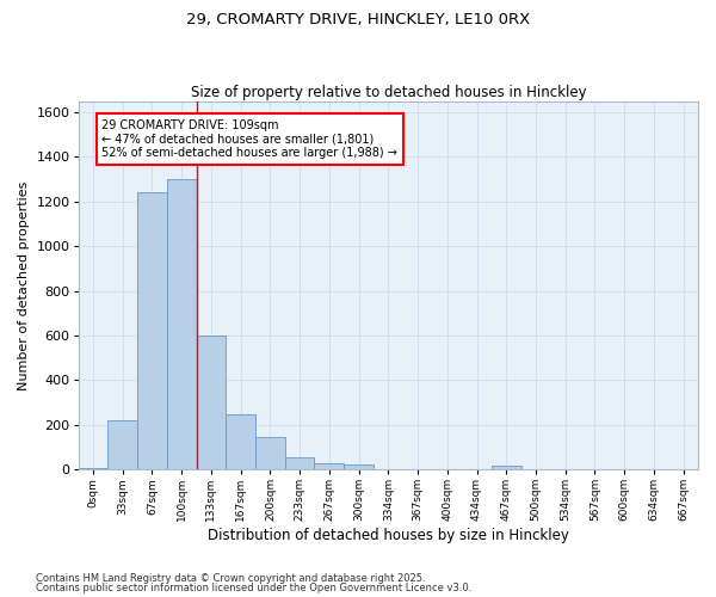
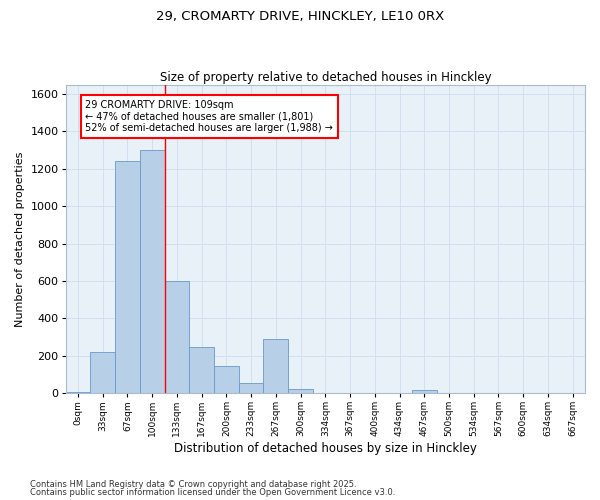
267sqm: 30 -> 290
